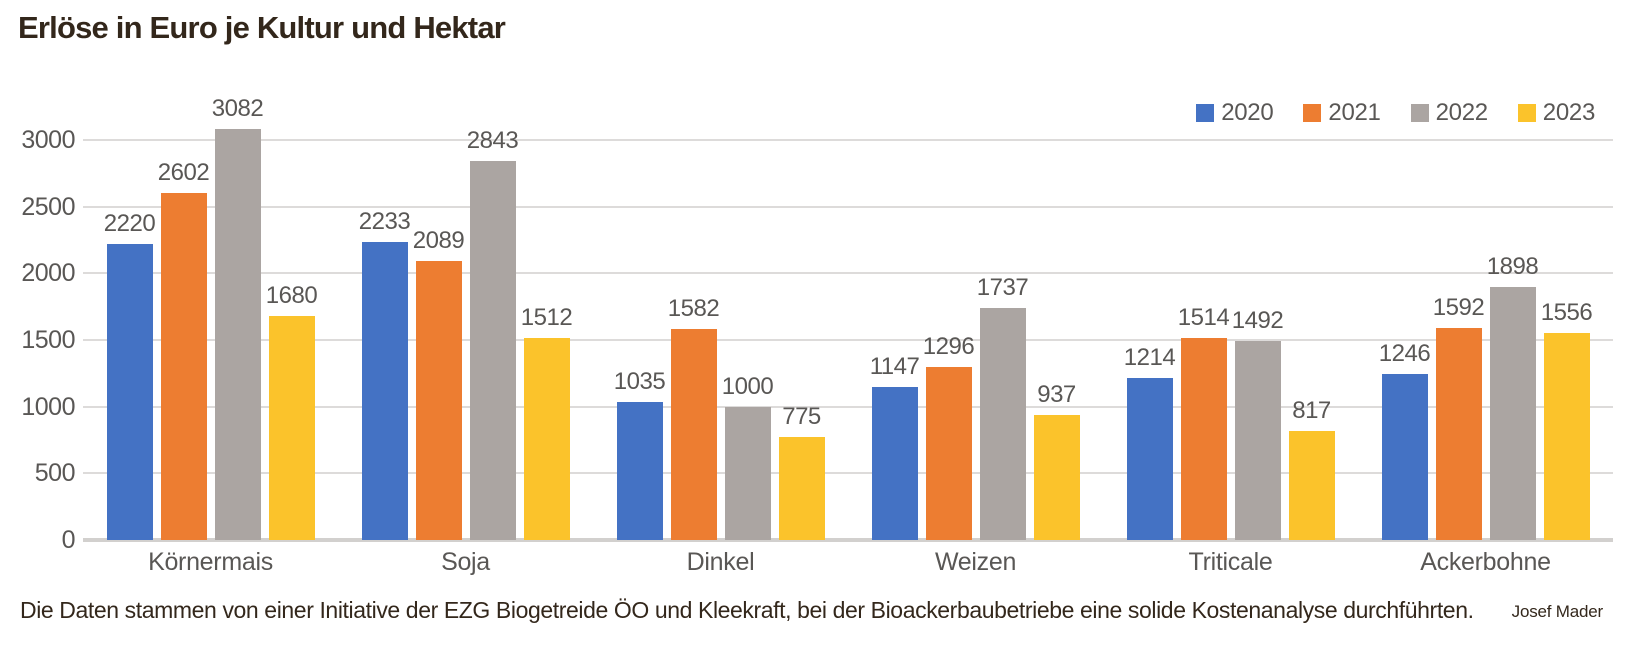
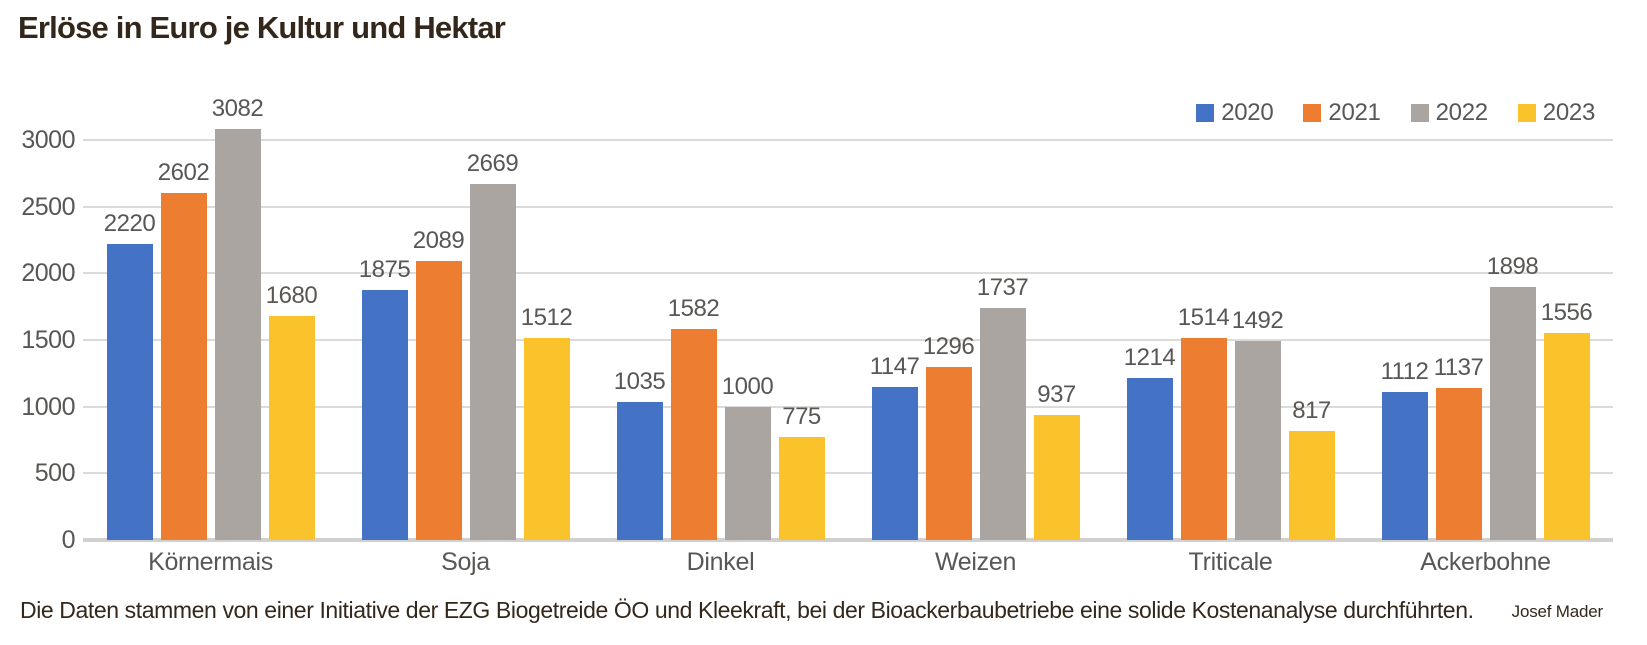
2020/Soja: 2233 -> 1875
2022/Soja: 2843 -> 2669
2020/Ackerbohne: 1246 -> 1112
2021/Ackerbohne: 1592 -> 1137
